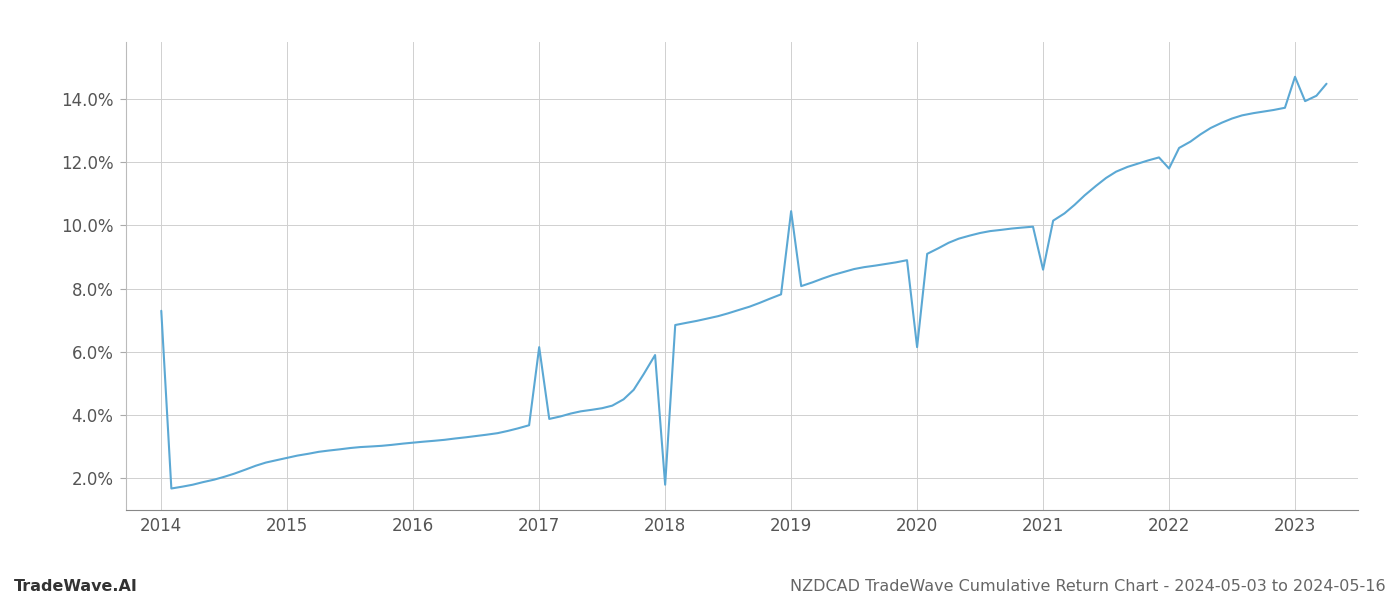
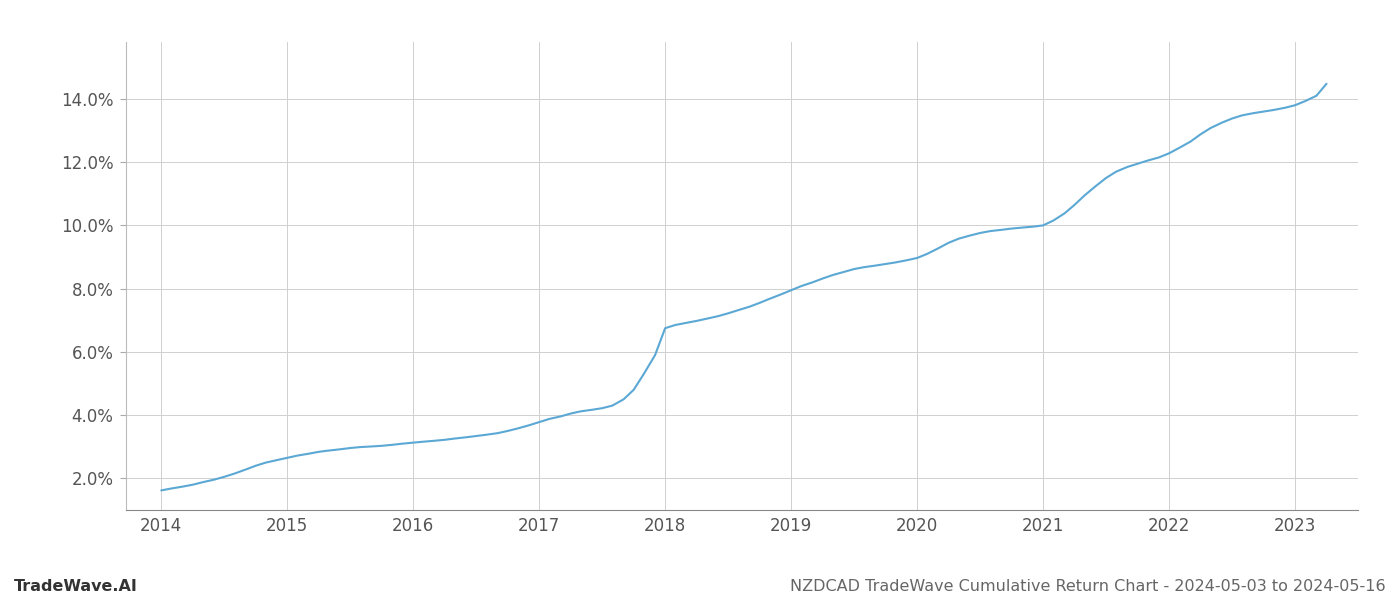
2014: 7.30% -> 1.62%
2017: 6.15% -> 3.78%
2018: 1.80% -> 6.75%
2019: 10.45% -> 7.95%
2020: 6.15% -> 8.97%
2021: 8.60% -> 10.00%
2022: 11.80% -> 12.28%
2023: 14.70% -> 13.80%
